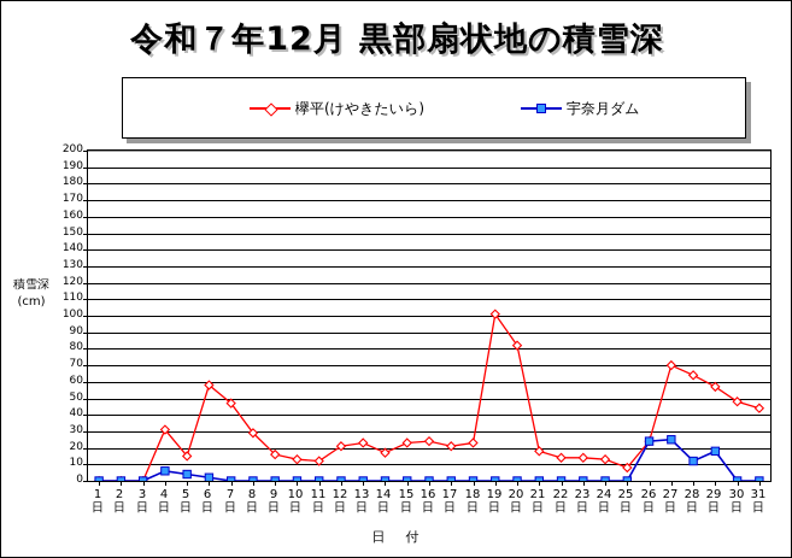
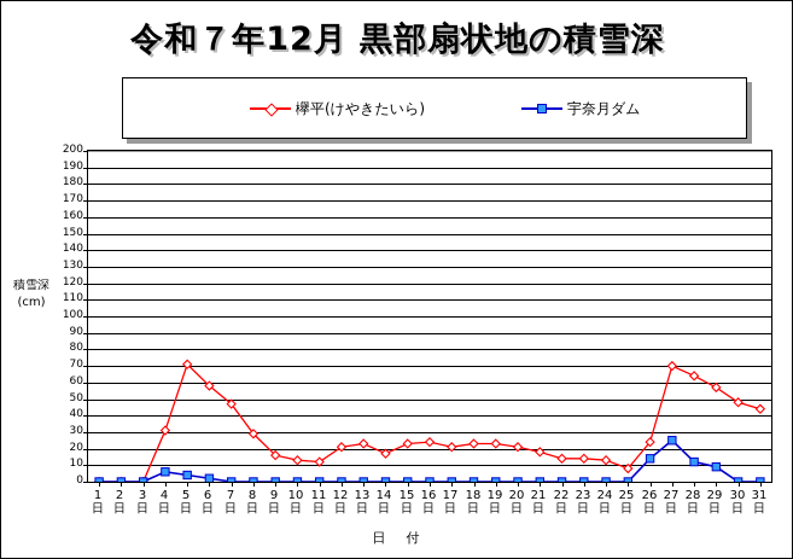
欅平(けやきたいら)/5: 15 -> 71
欅平(けやきたいら)/19: 101 -> 23
欅平(けやきたいら)/20: 82 -> 21
宇奈月ダム/26: 24 -> 14
宇奈月ダム/29: 18 -> 9
